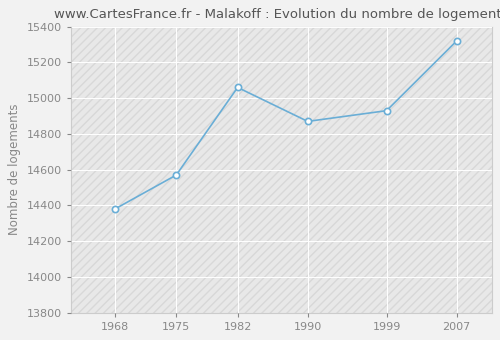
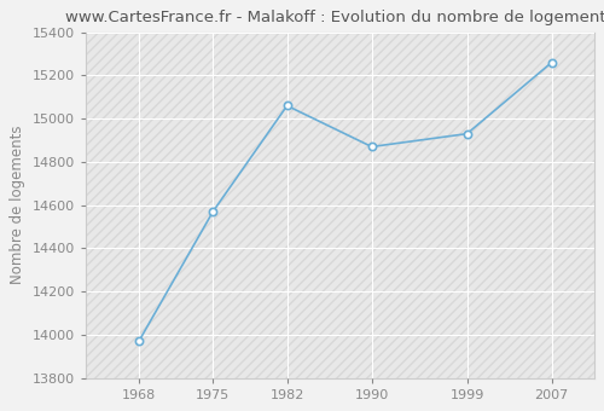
1968: 14380 -> 13970
2007: 15320 -> 15260
